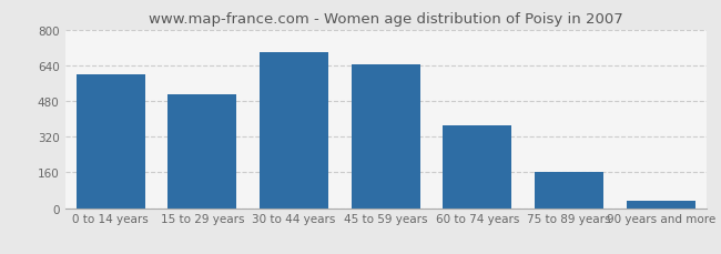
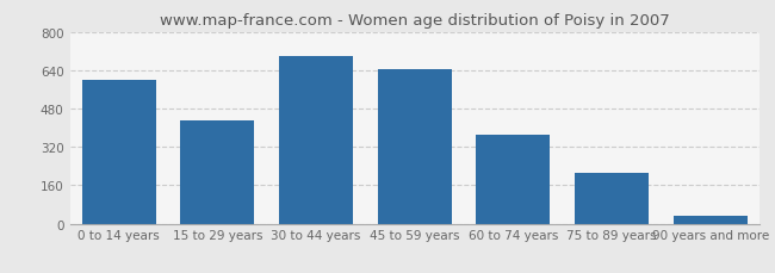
15 to 29 years: 510 -> 430
75 to 89 years: 160 -> 210
